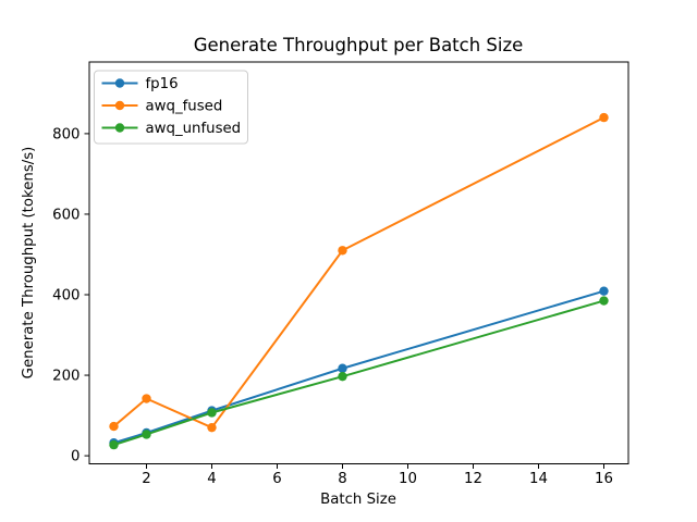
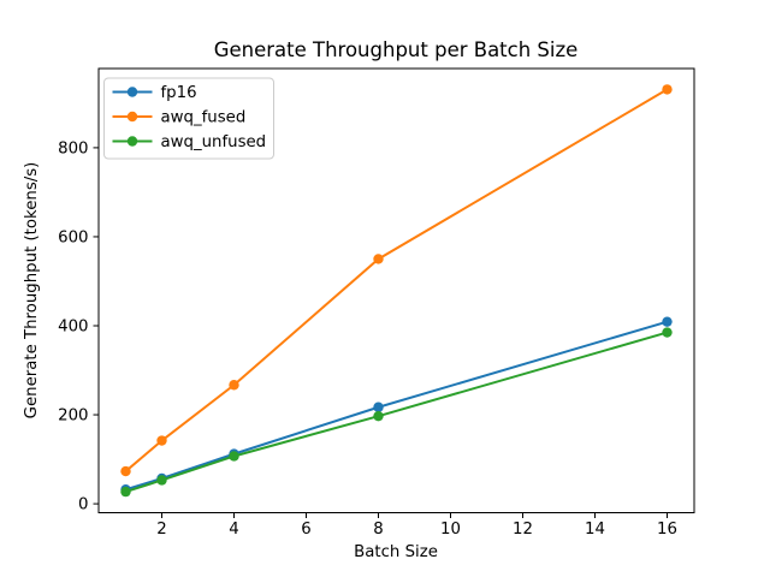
awq_fused/4: 70 -> 270
awq_fused/8: 510 -> 550
awq_fused/16: 840 -> 930
